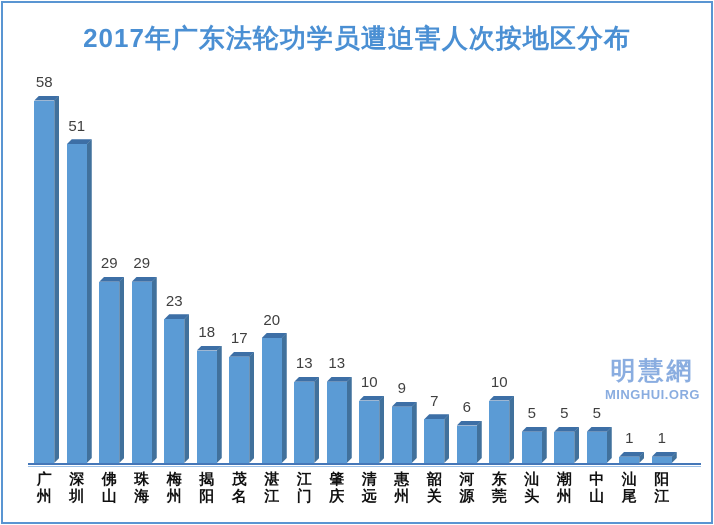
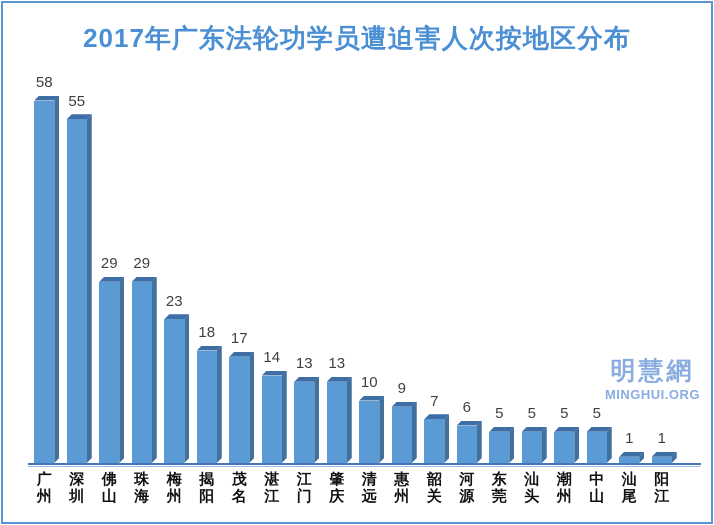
深圳: 51 -> 55
湛江: 20 -> 14
东莞: 10 -> 5
